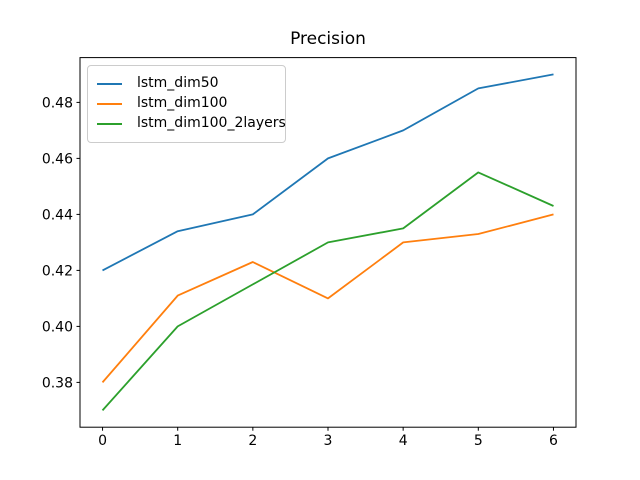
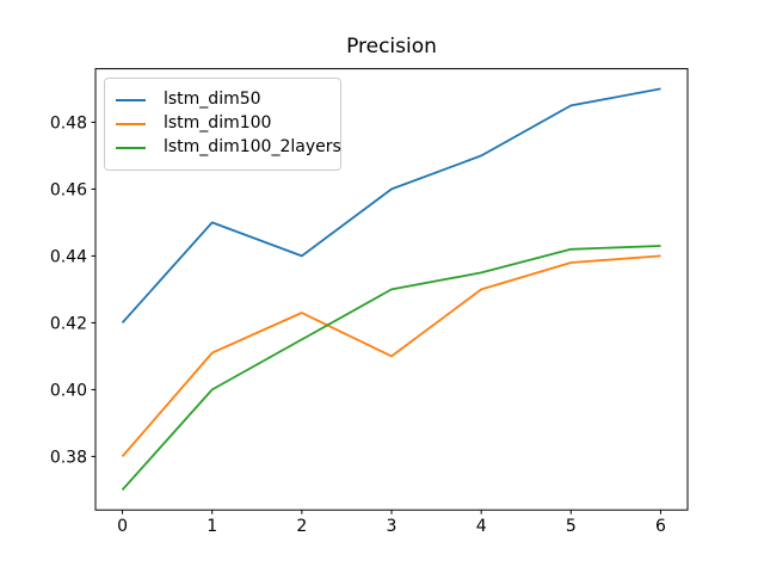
lstm_dim50/1: 0.434 -> 0.450
lstm_dim100/5: 0.433 -> 0.438
lstm_dim100_2layers/5: 0.455 -> 0.442
